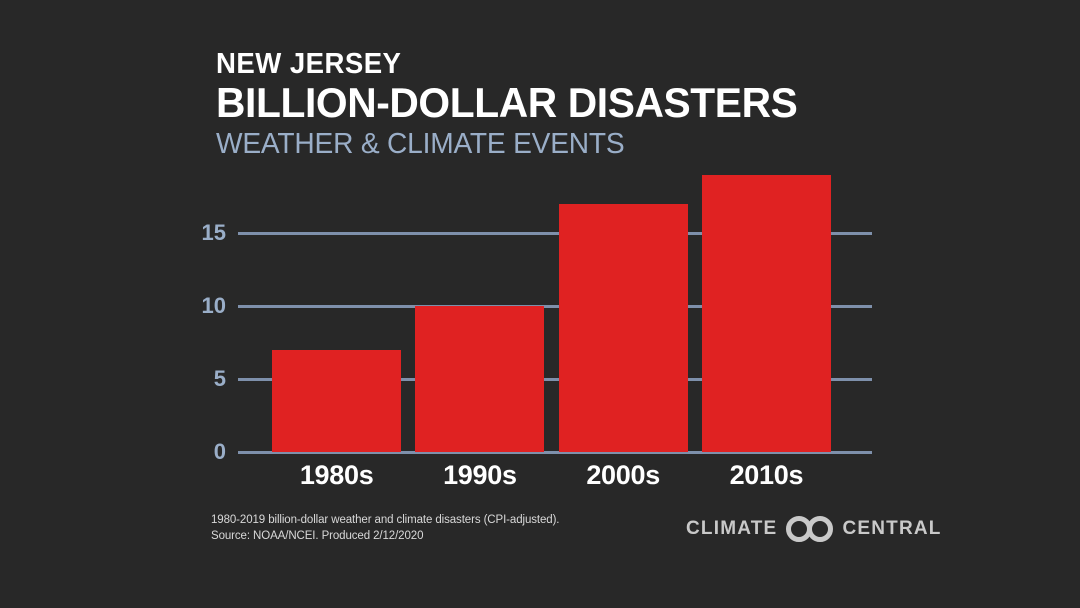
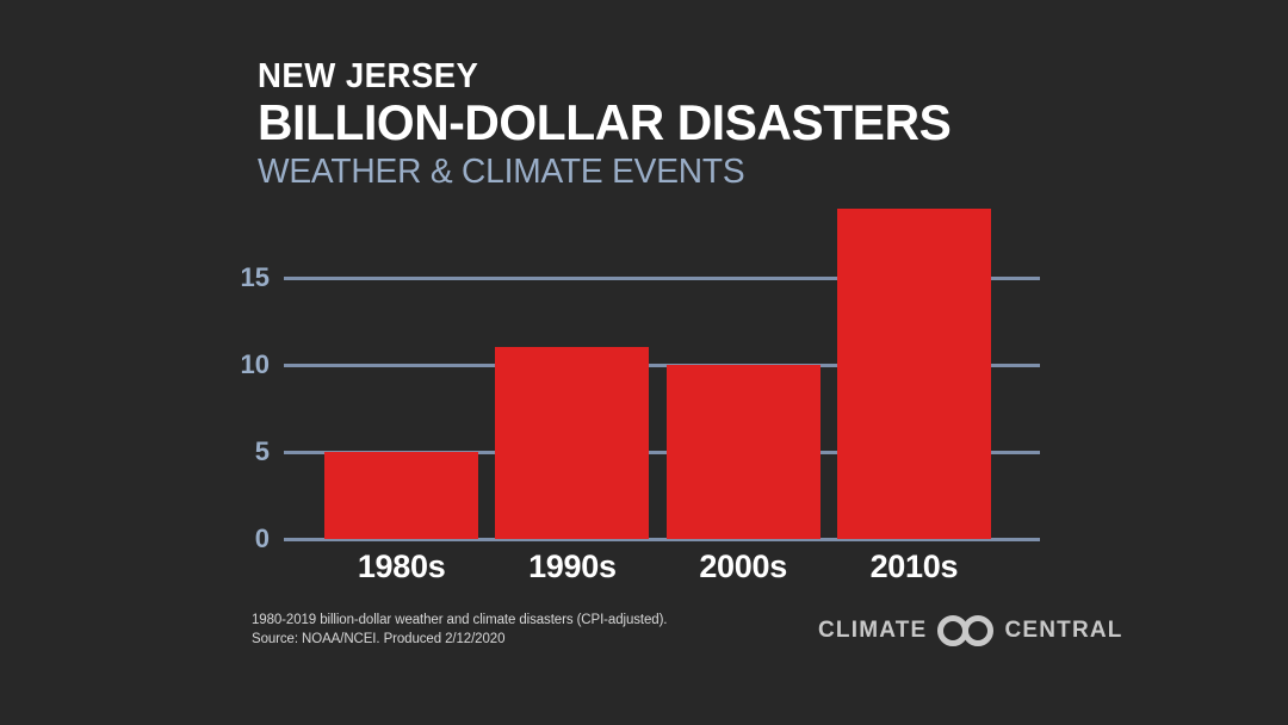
1980s: 7 -> 5
1990s: 10 -> 11
2000s: 17 -> 10
